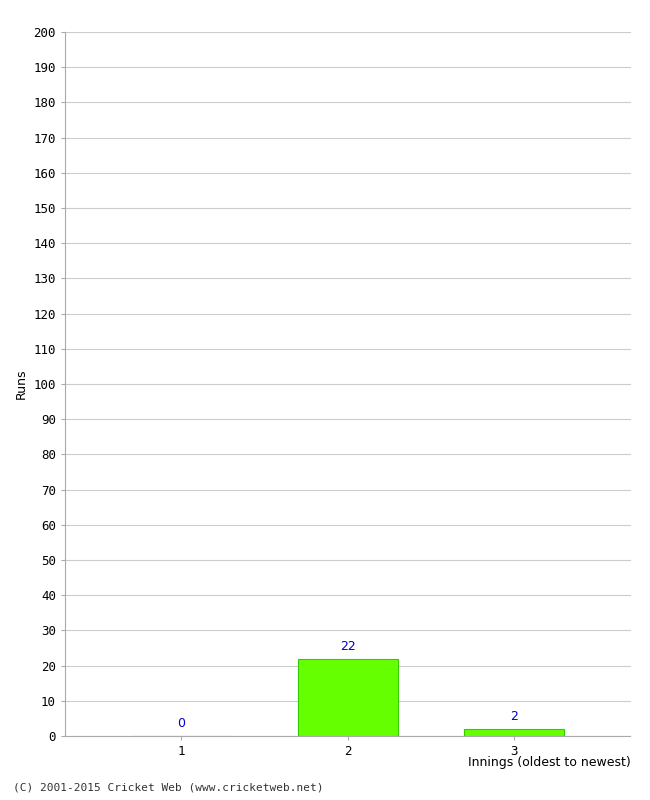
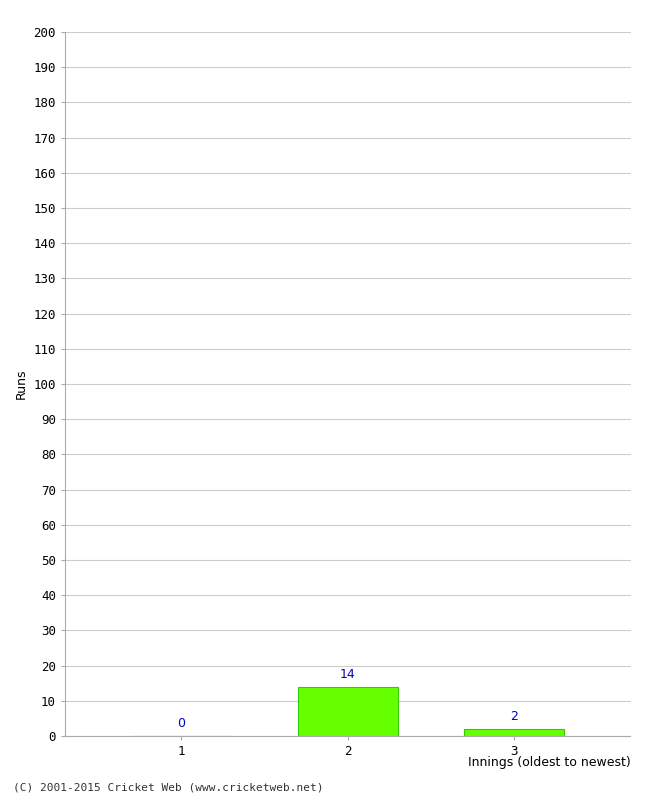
2: 22 -> 14
